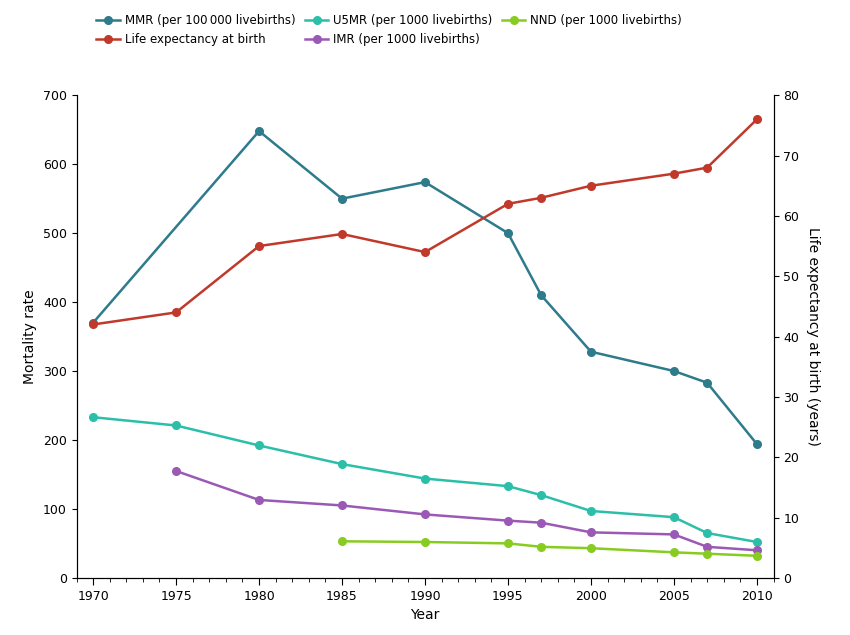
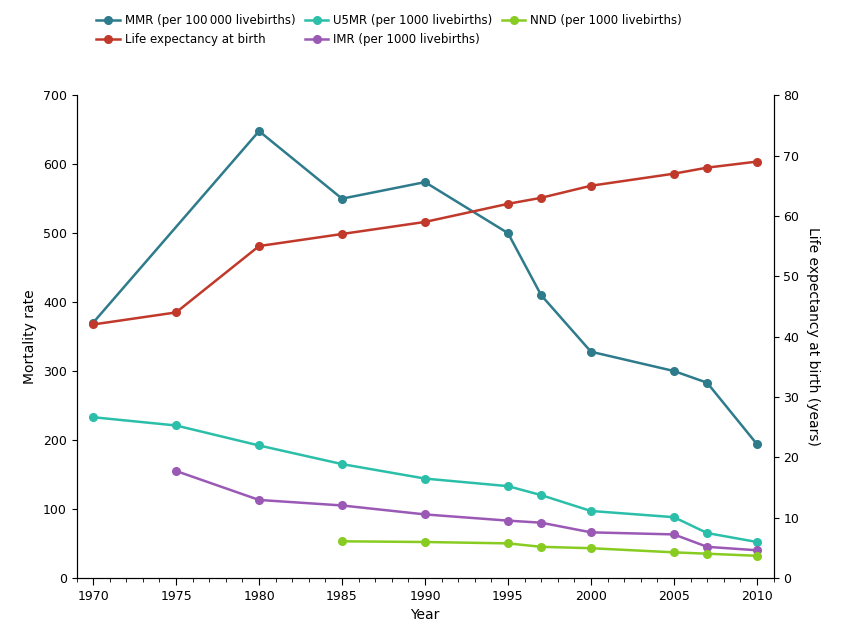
Life expectancy at birth/1990: 54 -> 59
Life expectancy at birth/2010: 76 -> 69
